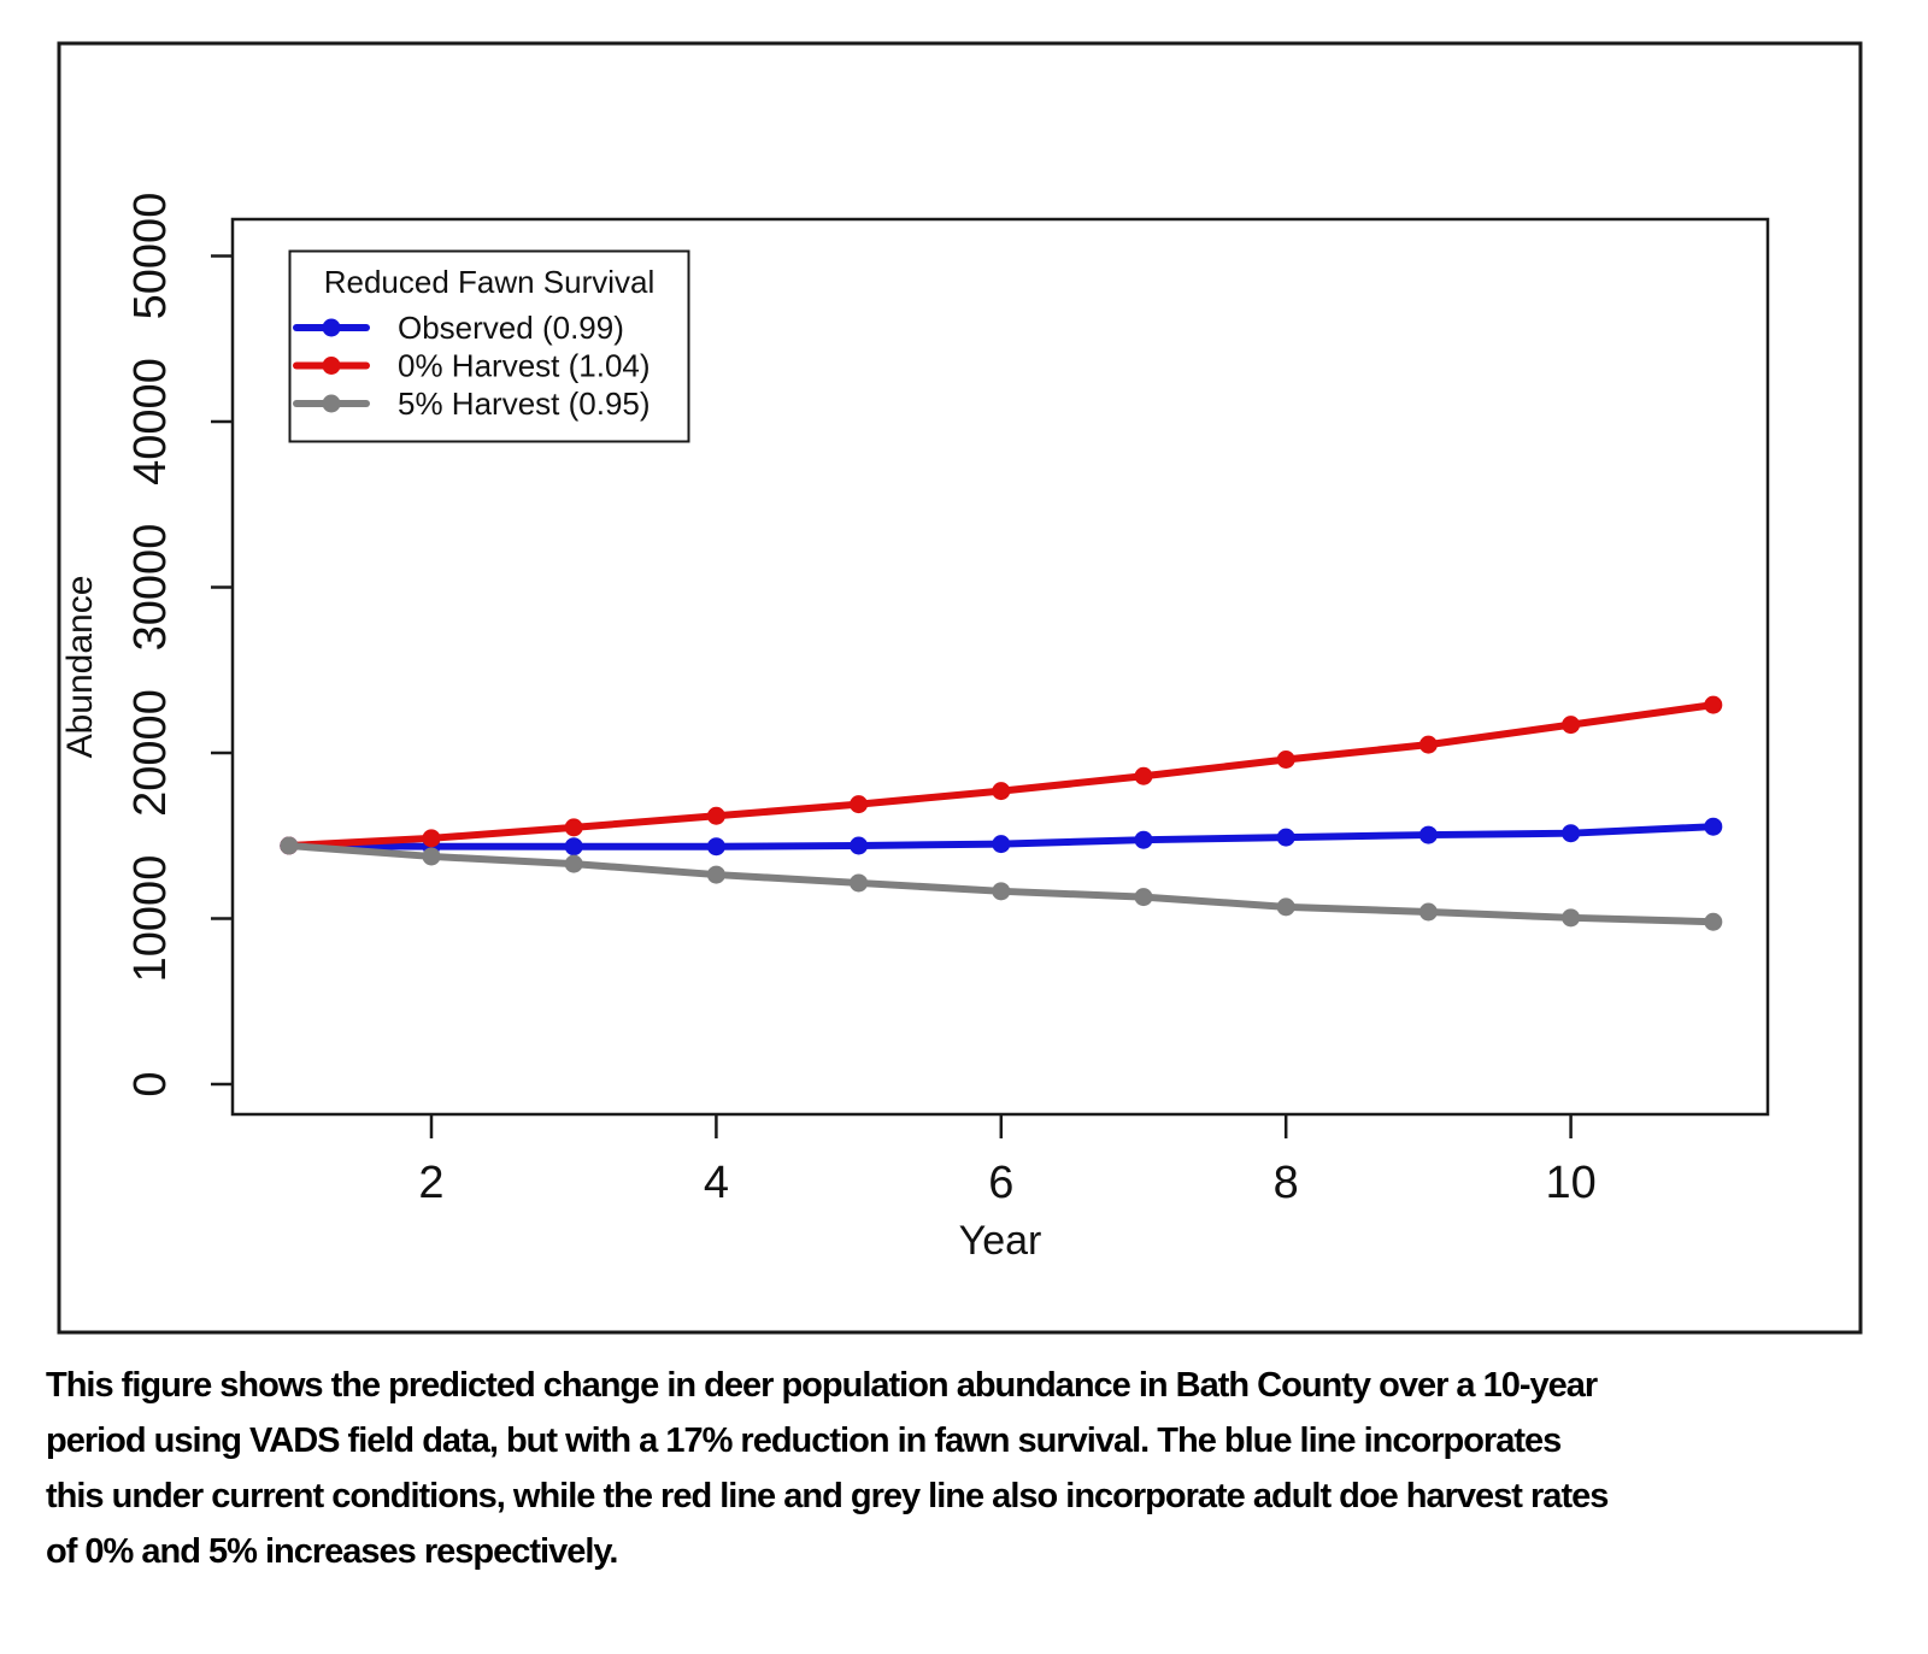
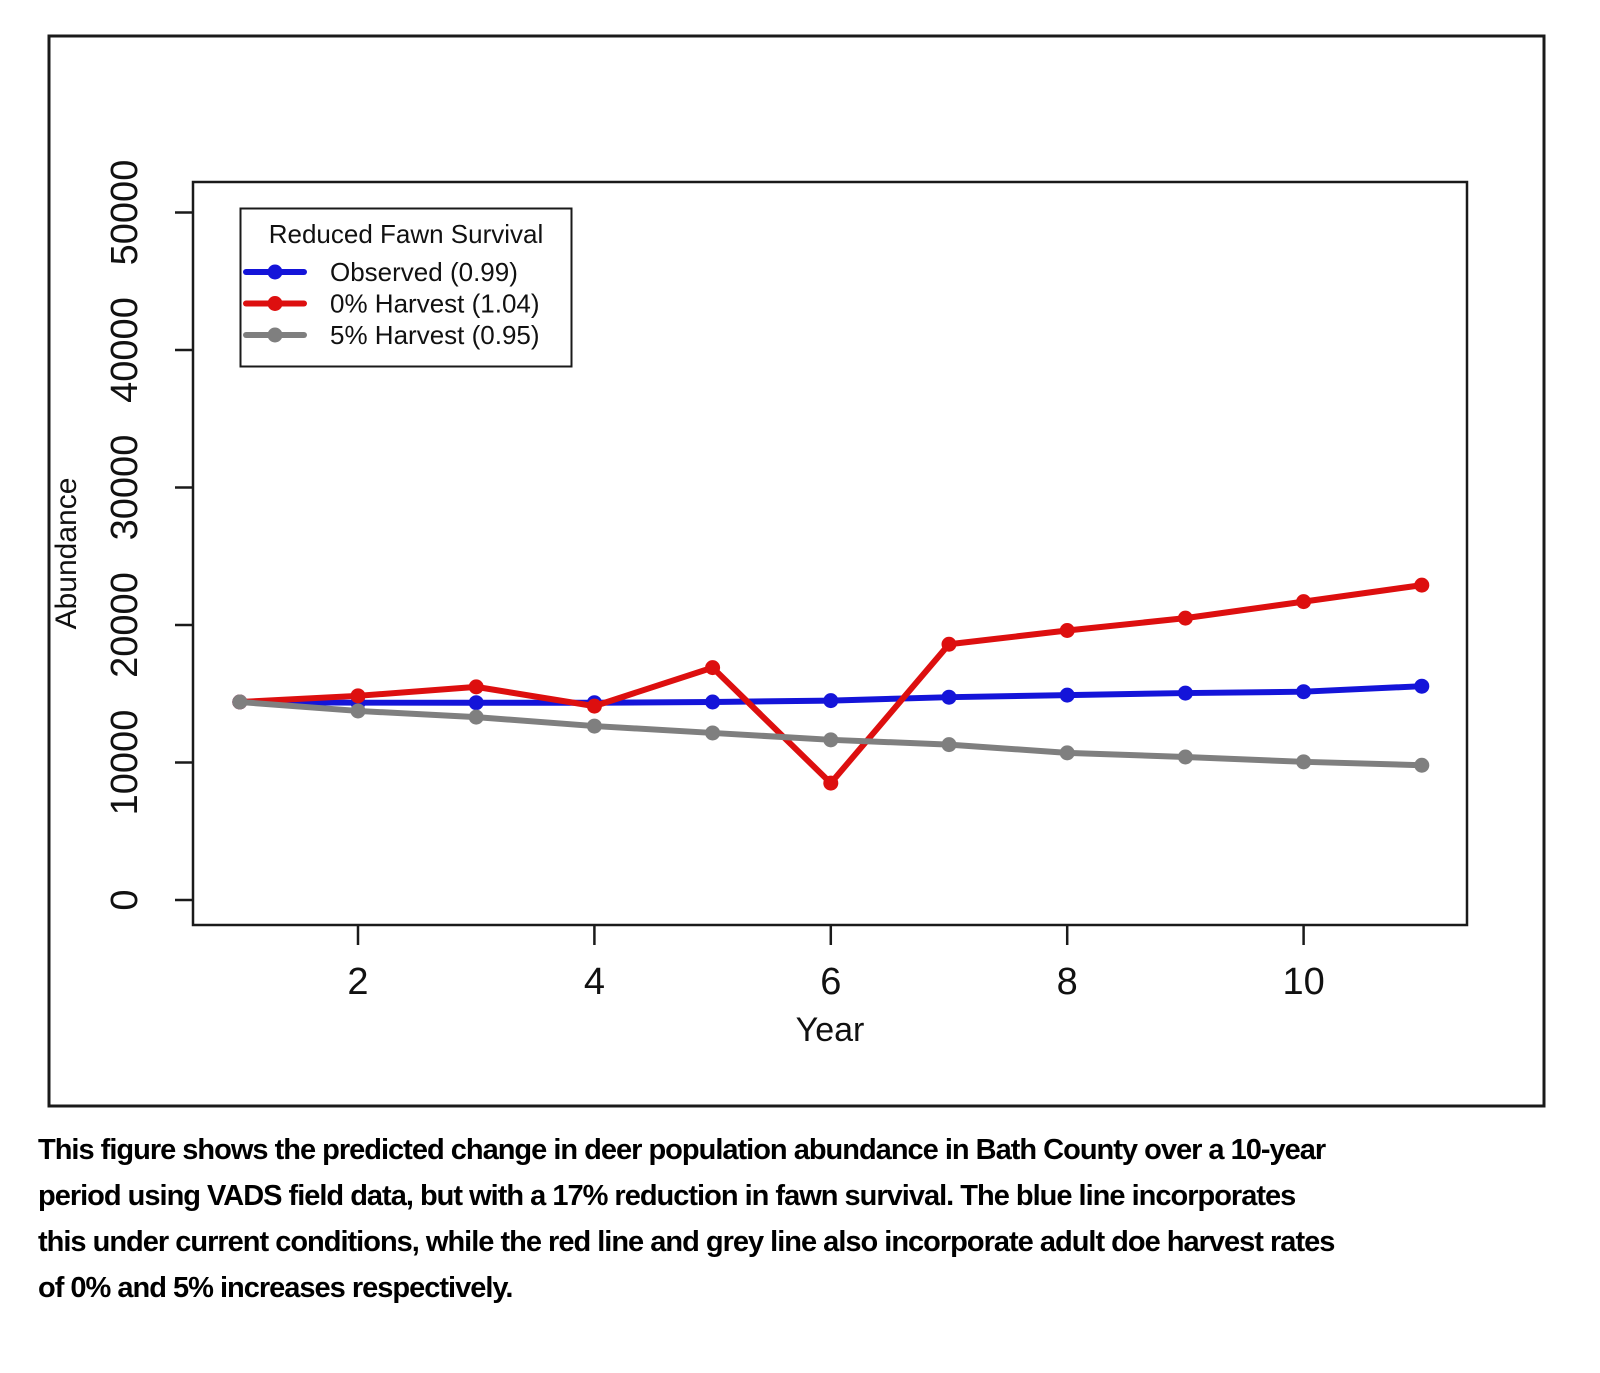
0% Harvest (1.04)/4: 16200 -> 14100
0% Harvest (1.04)/6: 17700 -> 8500
